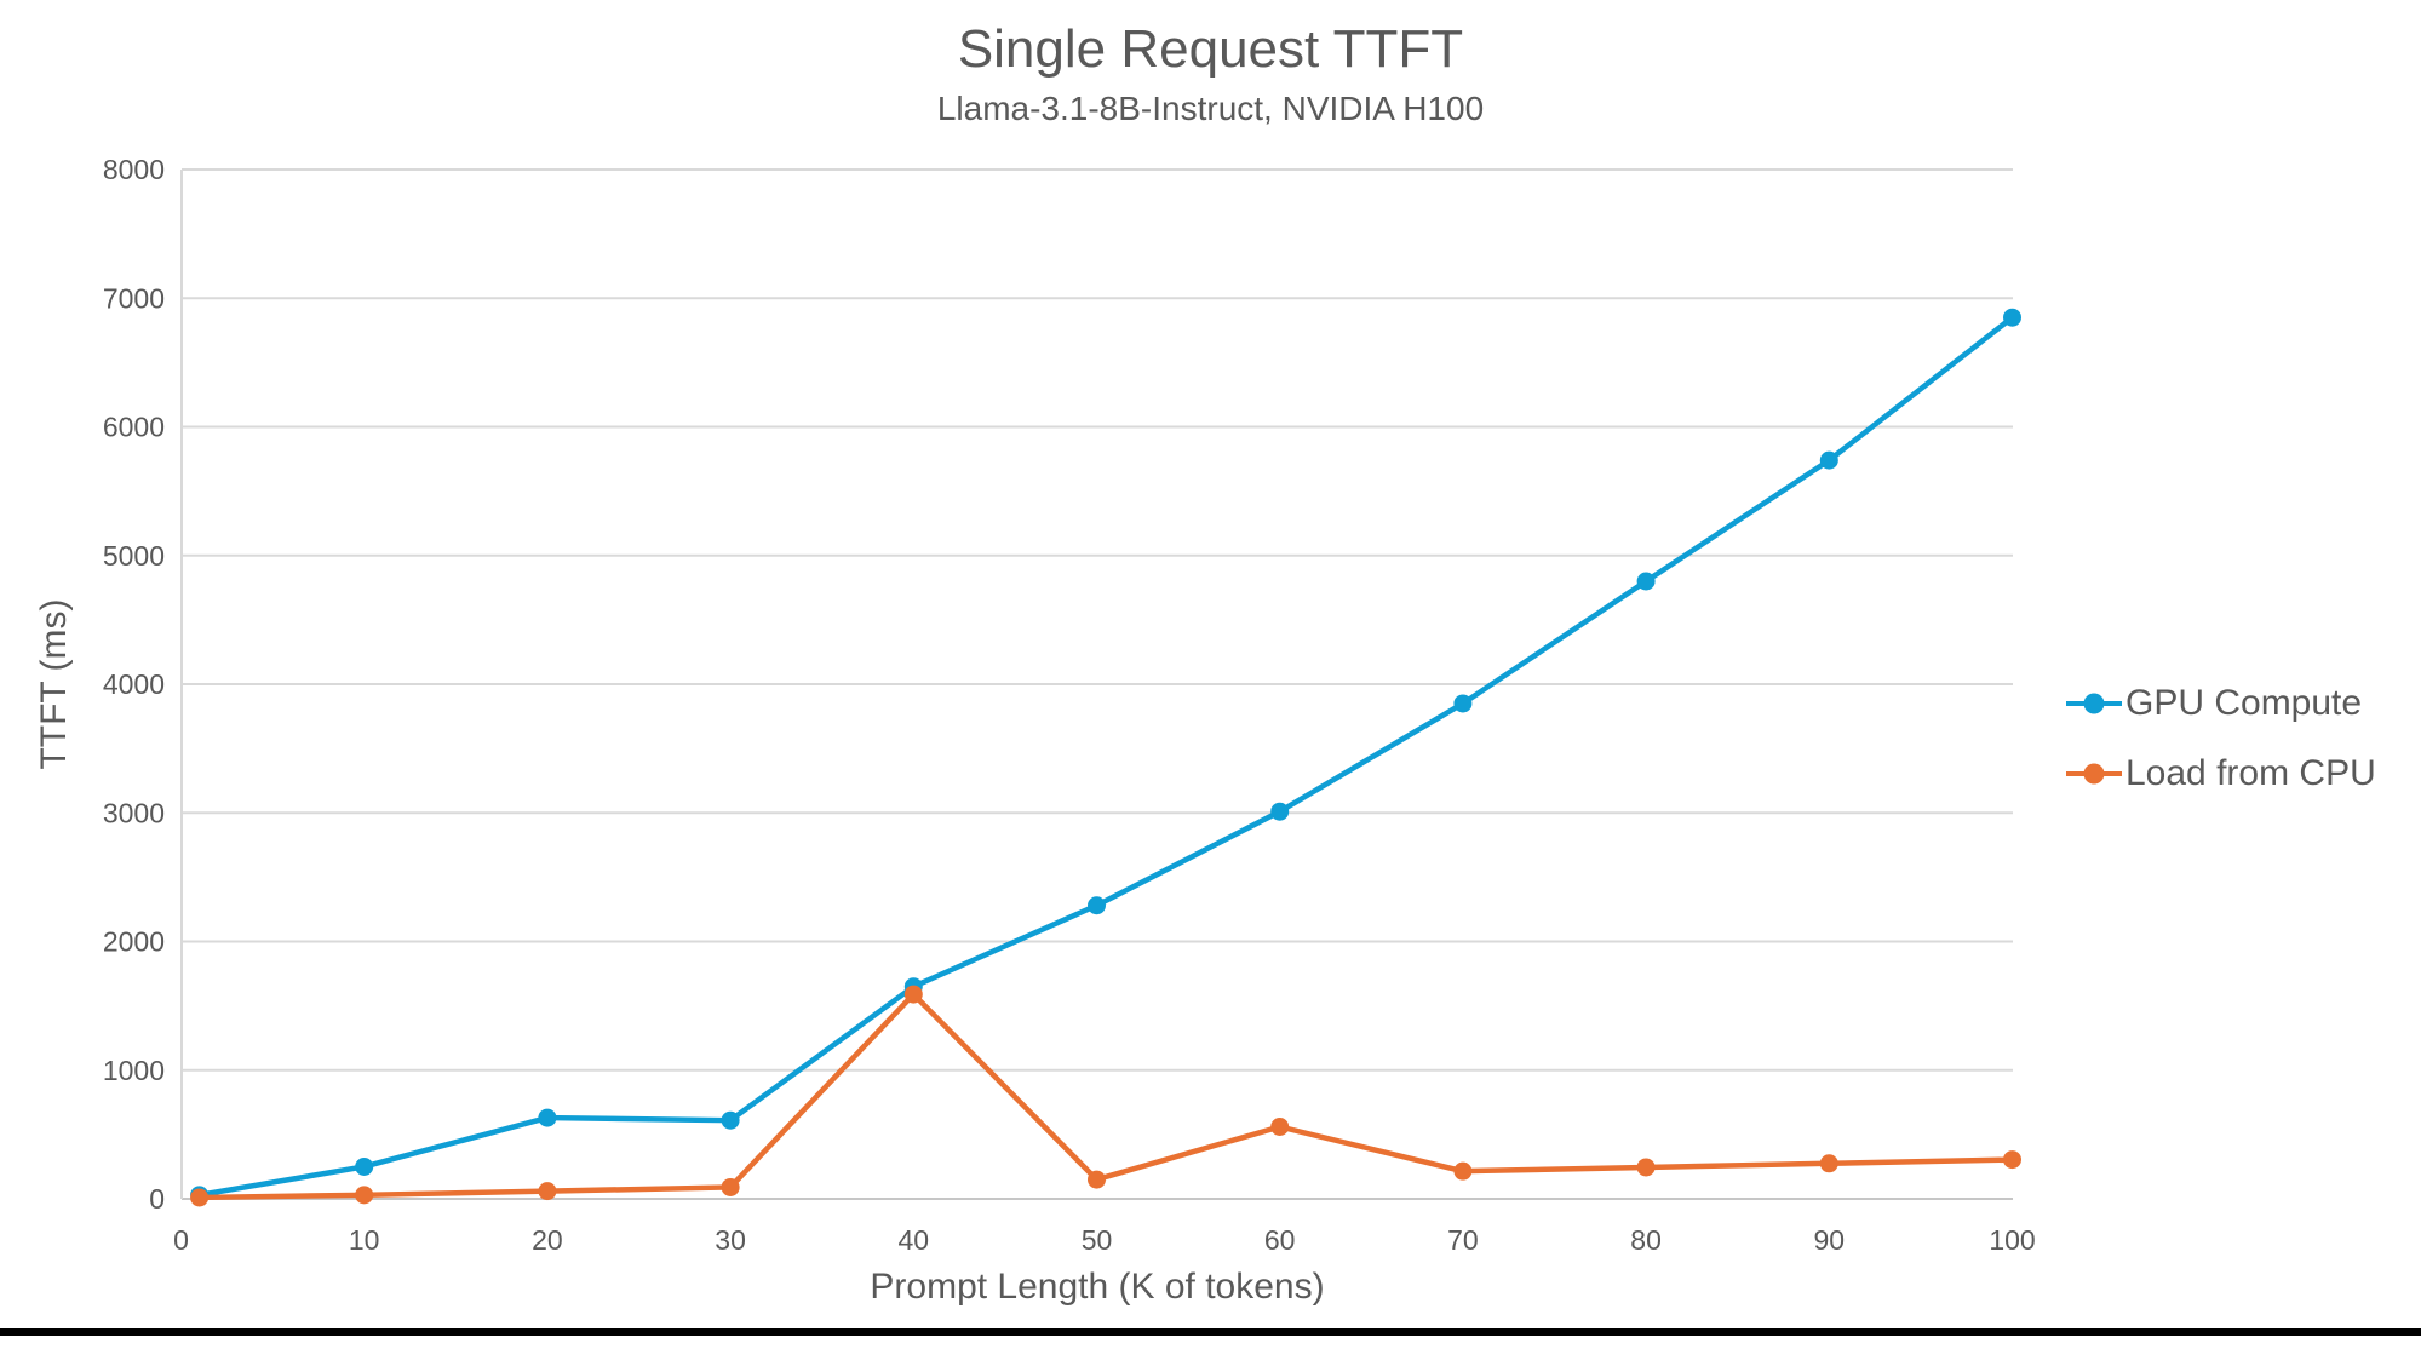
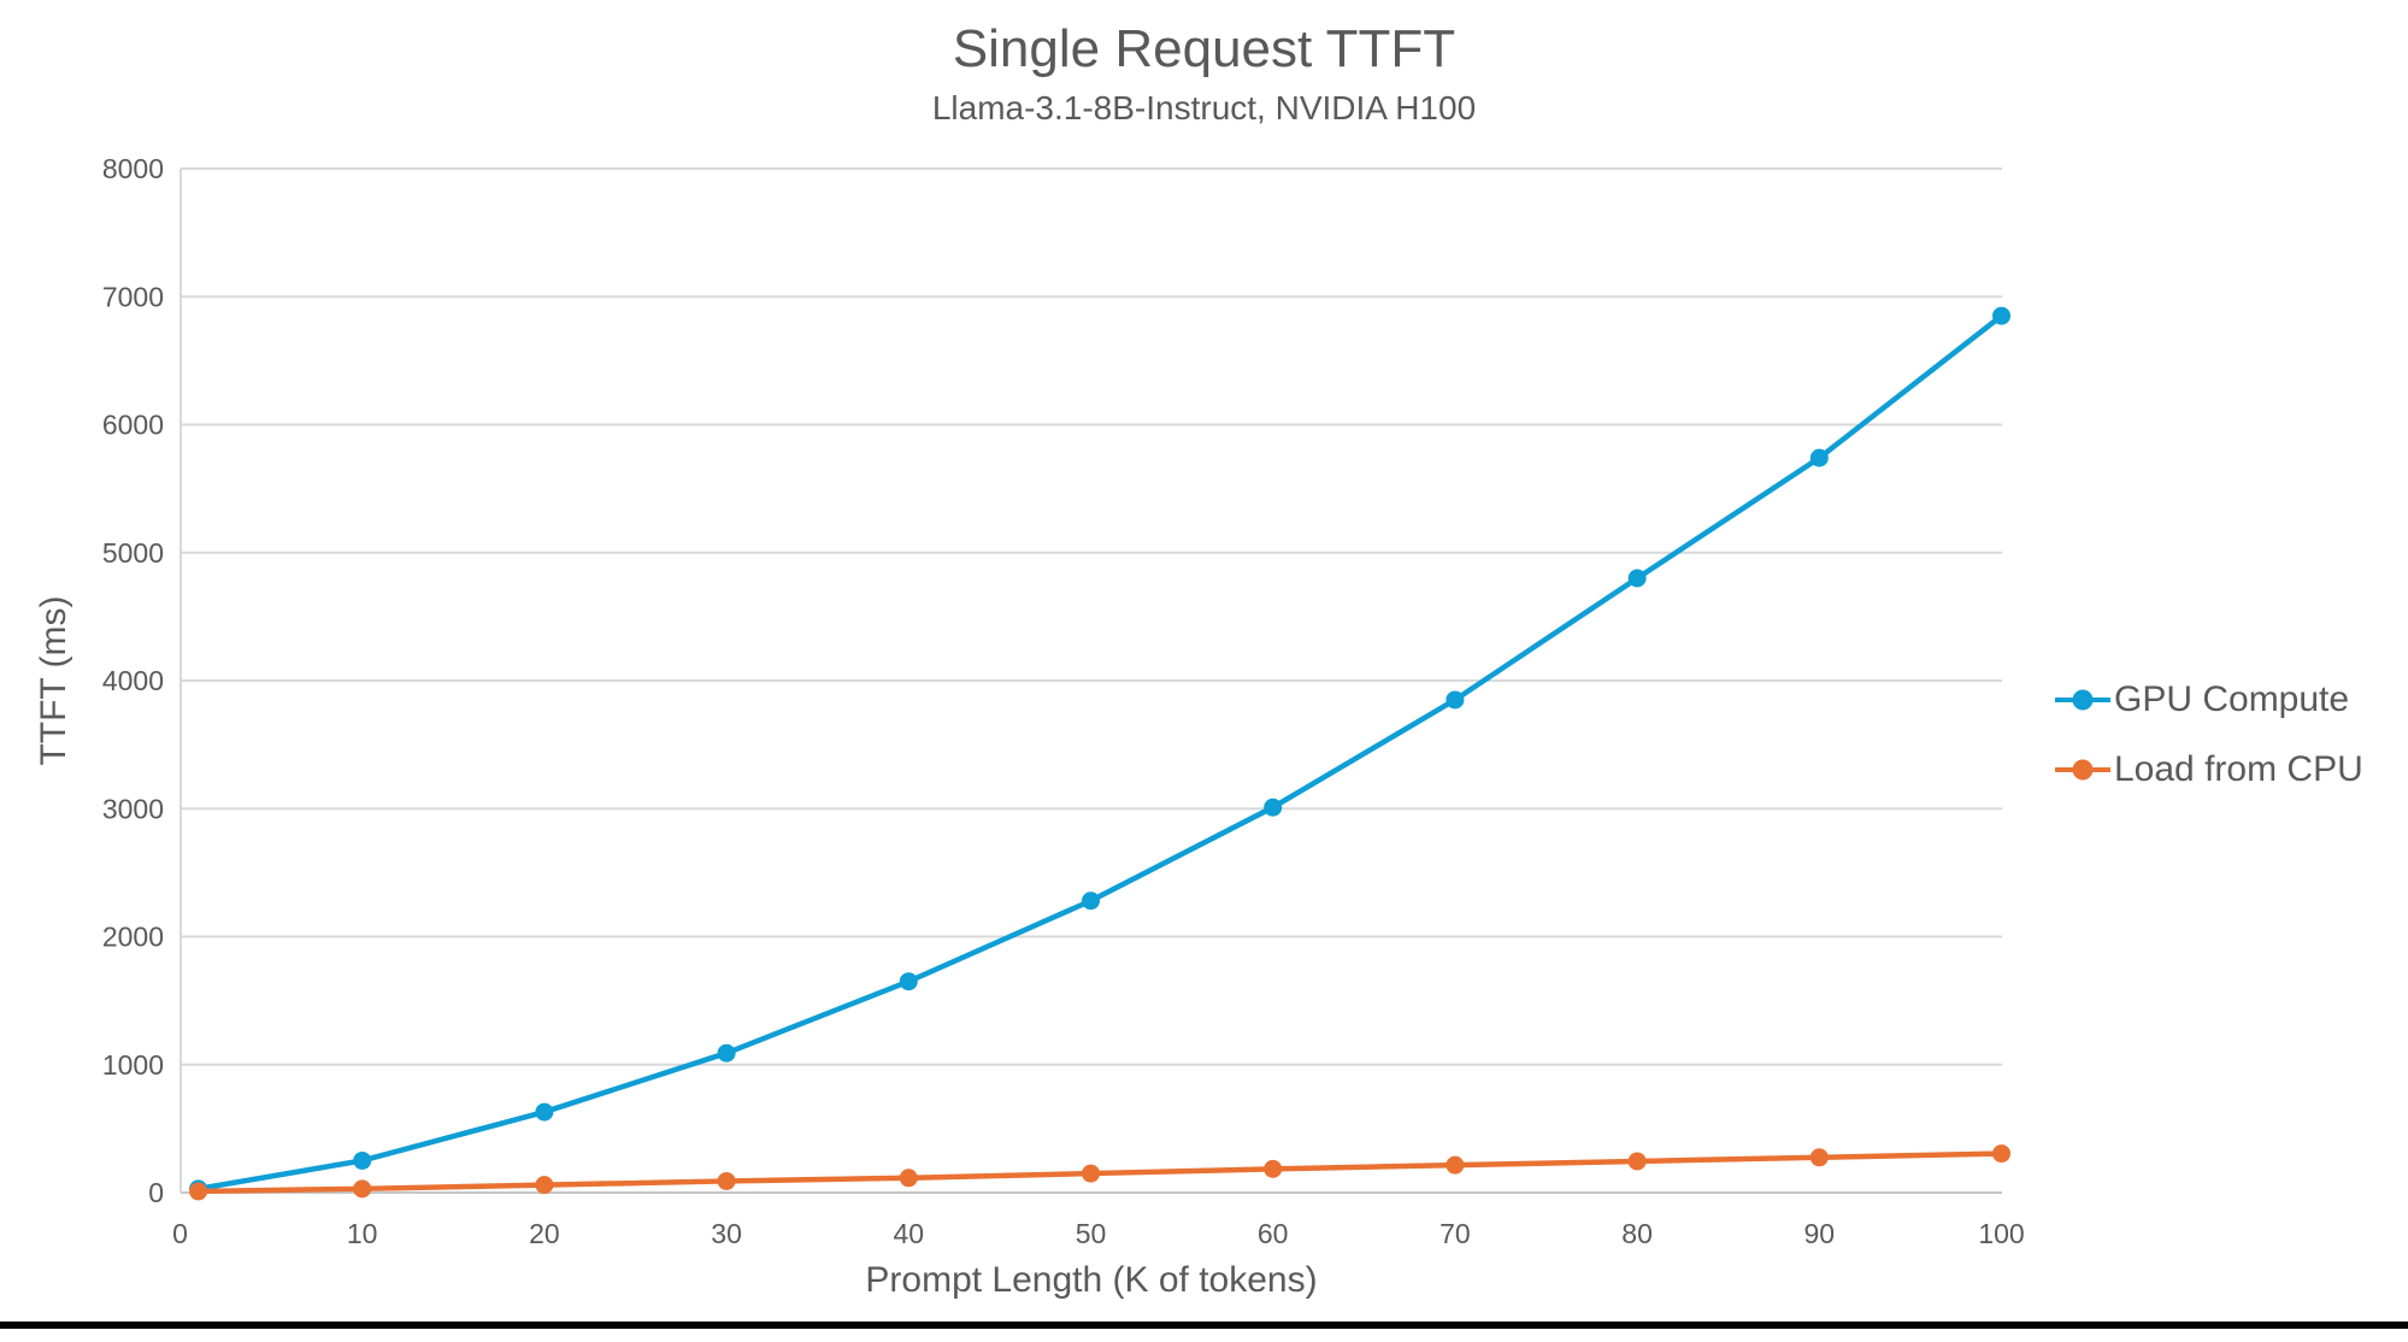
GPU Compute/30: 610 -> 1090
Load from CPU/40: 1590 -> 120
Load from CPU/60: 560 -> 180
